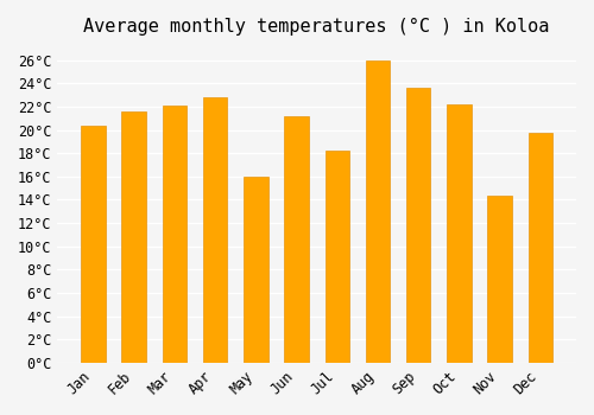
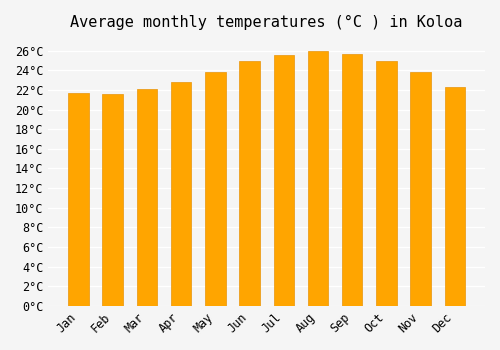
Jan: 20.4°C -> 21.7°C
May: 16.0°C -> 23.8°C
Jun: 21.2°C -> 25.0°C
Jul: 18.2°C -> 25.6°C
Sep: 23.6°C -> 25.7°C
Oct: 22.2°C -> 25.0°C
Nov: 14.4°C -> 23.8°C
Dec: 19.8°C -> 22.3°C
